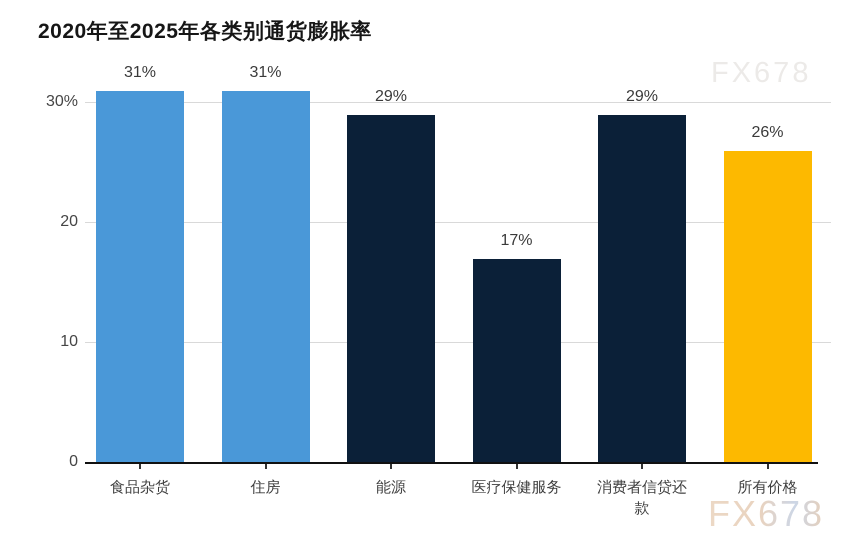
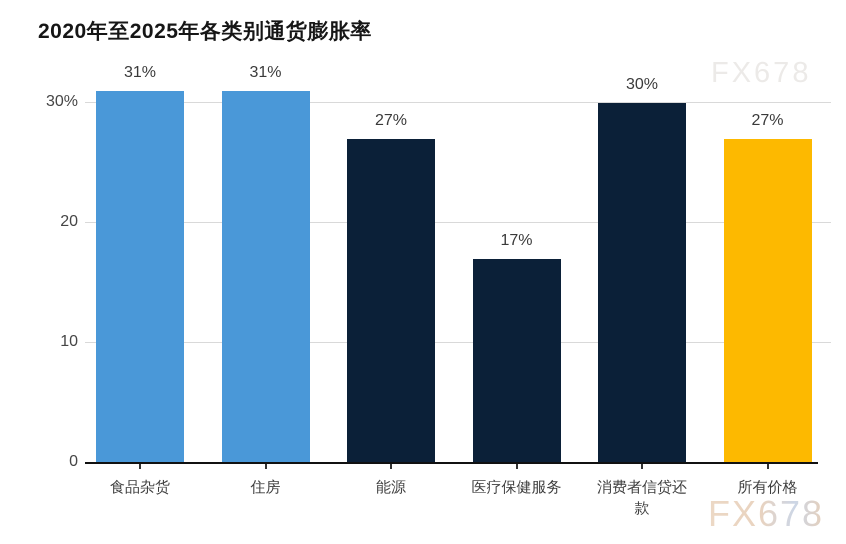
能源: 29% -> 27%
消费者信贷还款: 29% -> 30%
所有价格: 26% -> 27%
